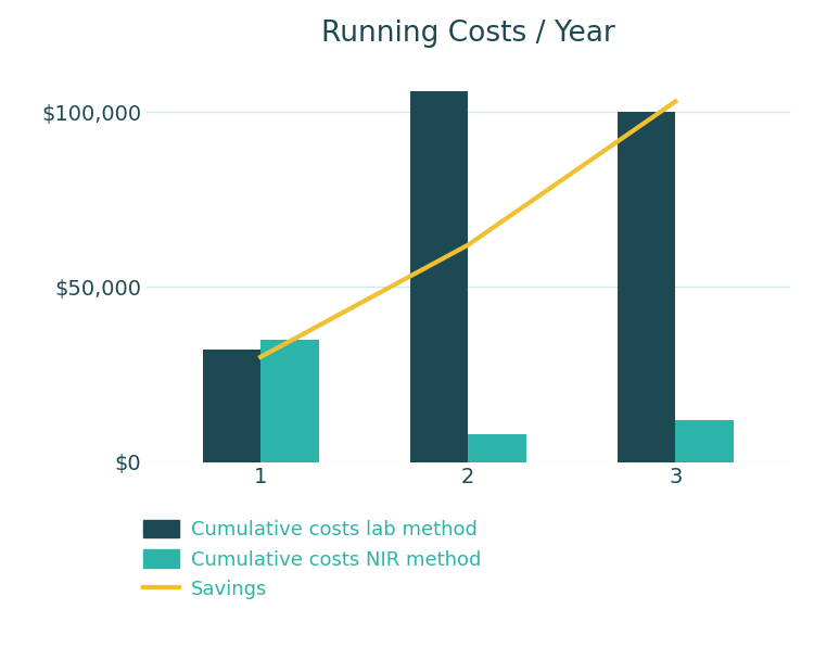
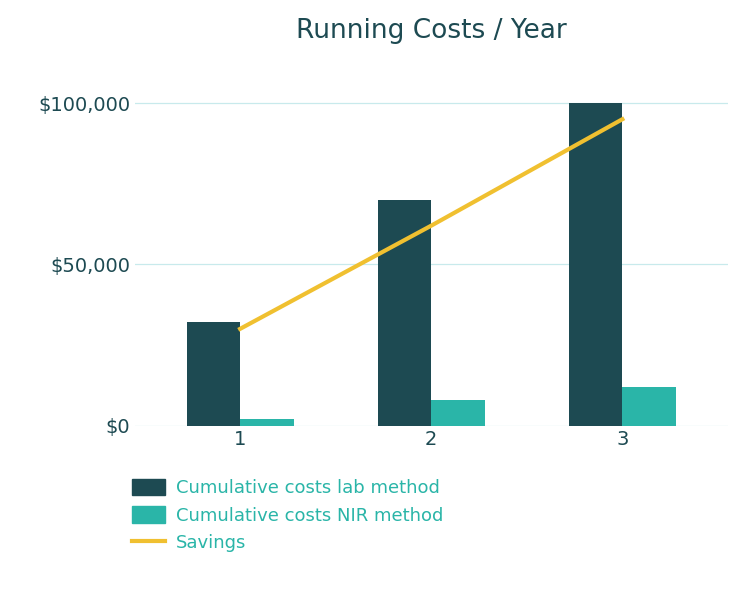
Cumulative costs NIR method/1: $35,000 -> $2,000
Cumulative costs lab method/2: $106,000 -> $70,000
Savings/3: $103,000 -> $95,000
